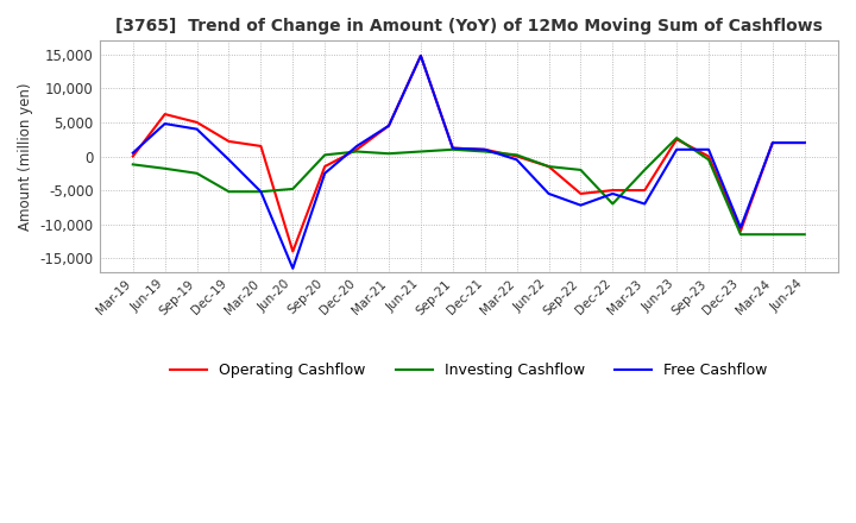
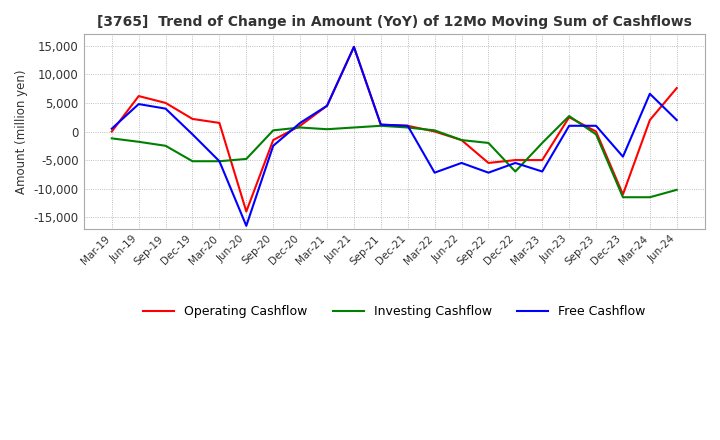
Free Cashflow/Mar-22: -500 -> -7,200
Free Cashflow/Dec-23: -10,500 -> -4,400
Free Cashflow/Mar-24: 2,000 -> 6,600
Operating Cashflow/Jun-24: 2,000 -> 7,600
Investing Cashflow/Jun-24: -11,500 -> -10,200
